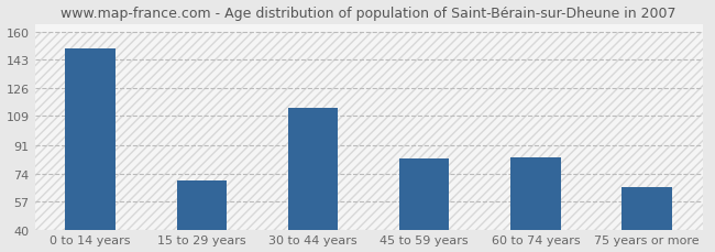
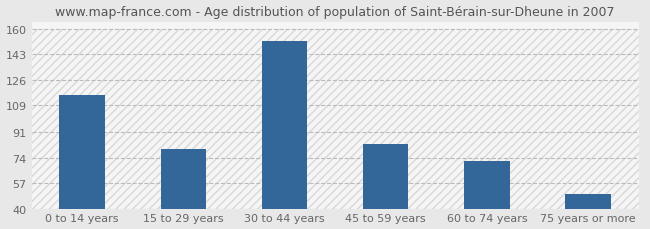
0 to 14 years: 150 -> 116
15 to 29 years: 70 -> 80
30 to 44 years: 114 -> 152
60 to 74 years: 84 -> 72
75 years or more: 66 -> 50
